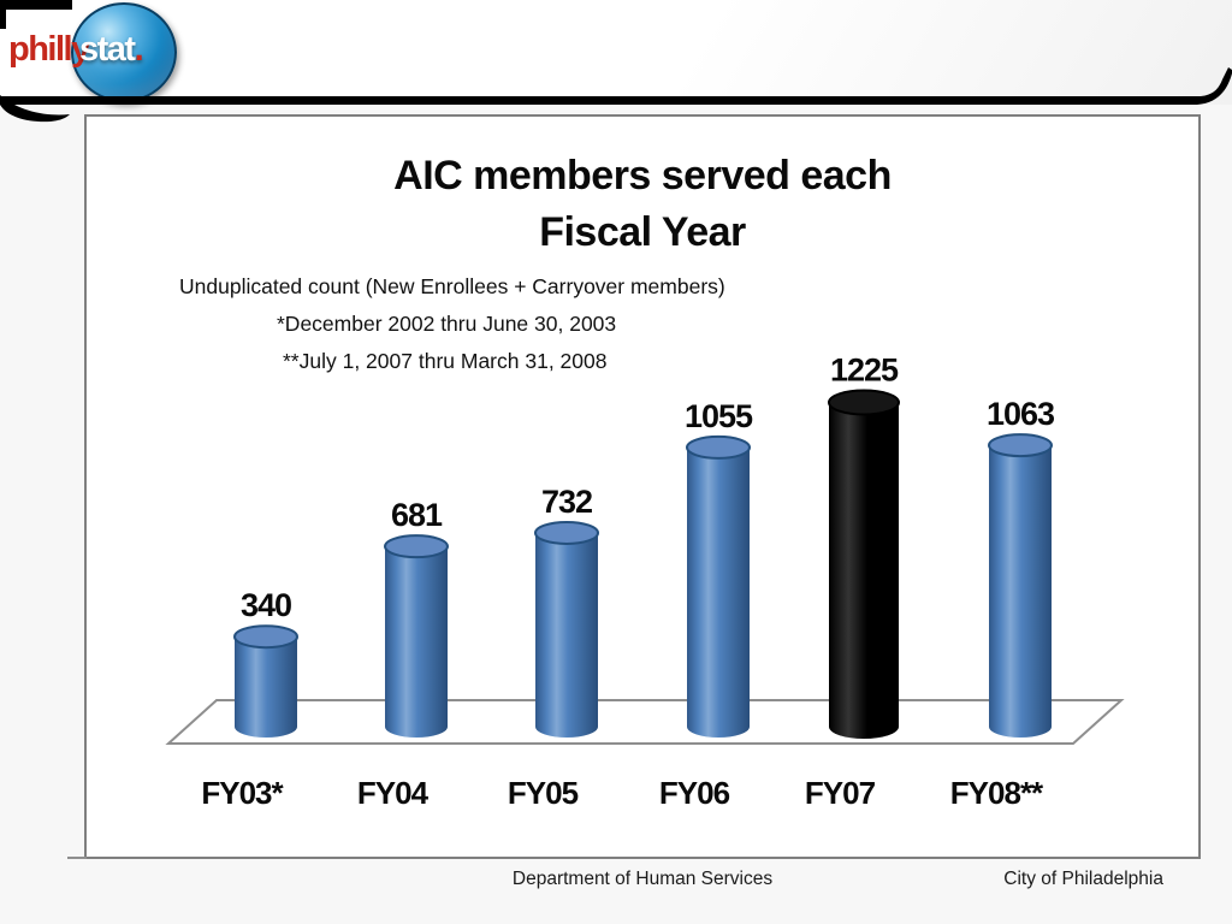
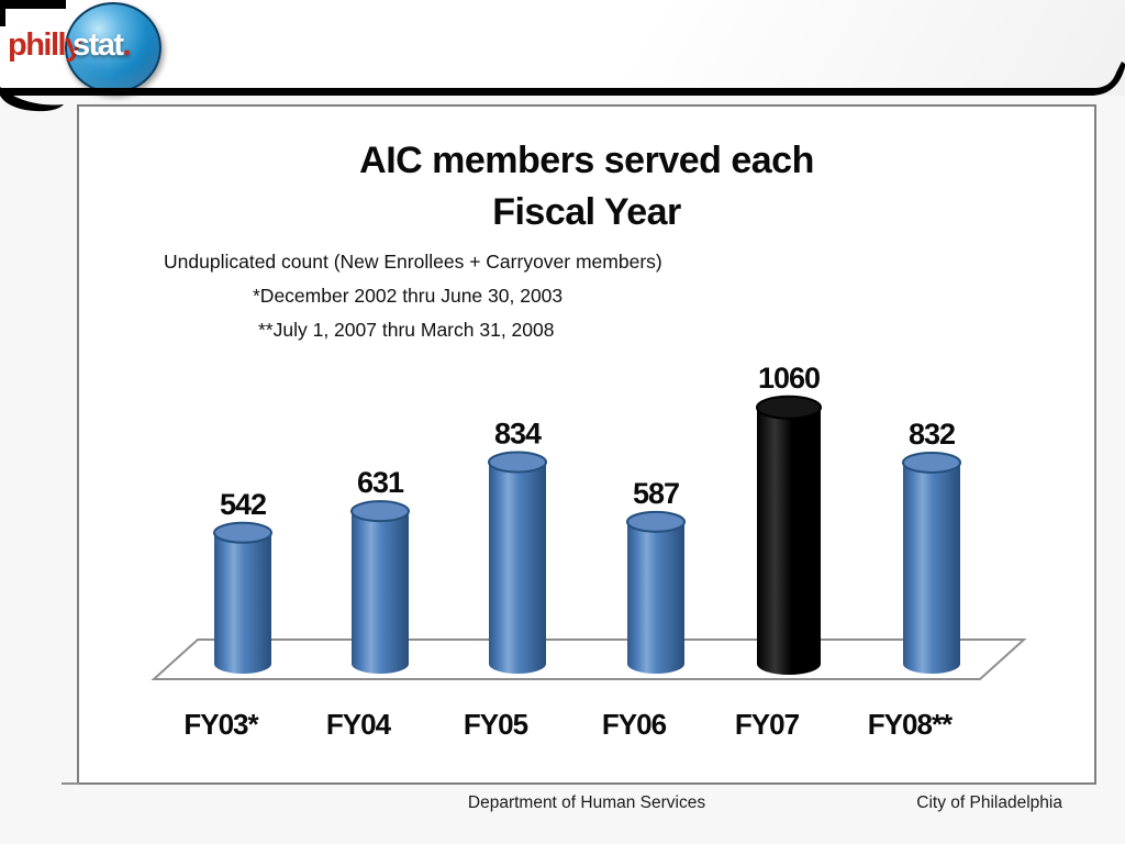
FY03*: 340 -> 542
FY04: 681 -> 631
FY05: 732 -> 834
FY06: 1055 -> 587
FY07: 1225 -> 1060
FY08**: 1063 -> 832
